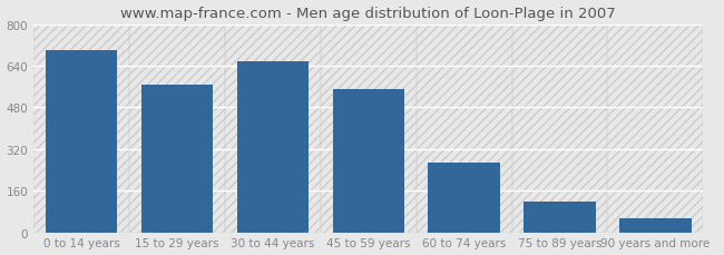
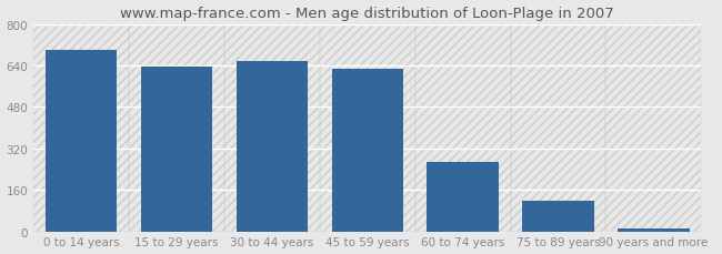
15 to 29 years: 565 -> 635
45 to 59 years: 550 -> 628
90 years and more: 55 -> 12
